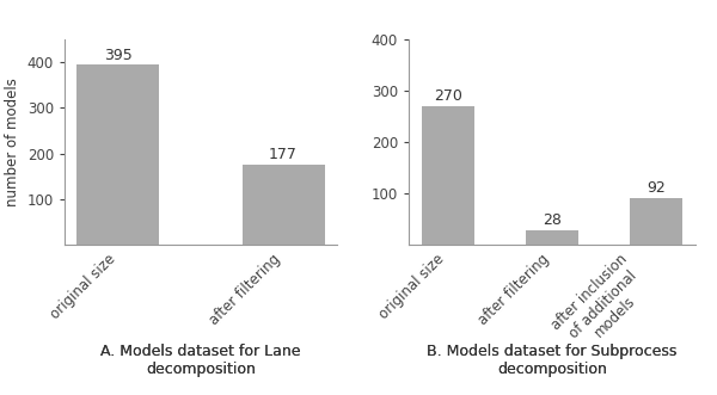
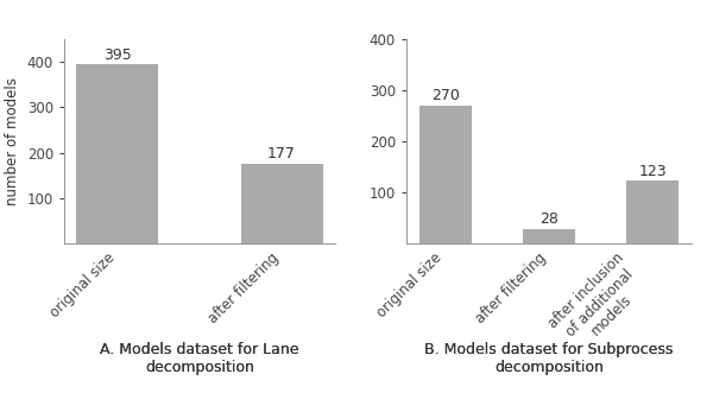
after inclusion of additional models: 92 -> 123
